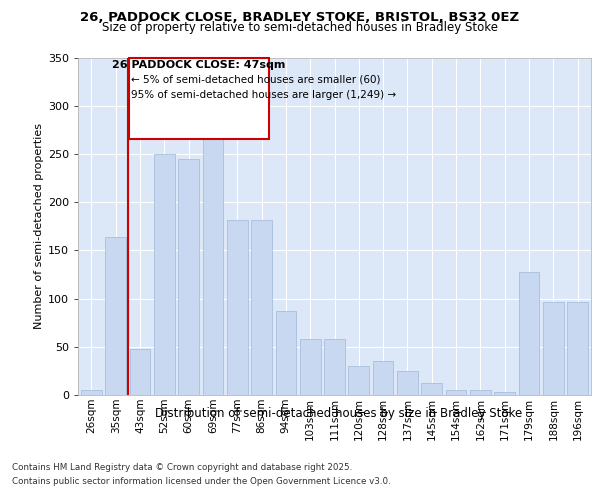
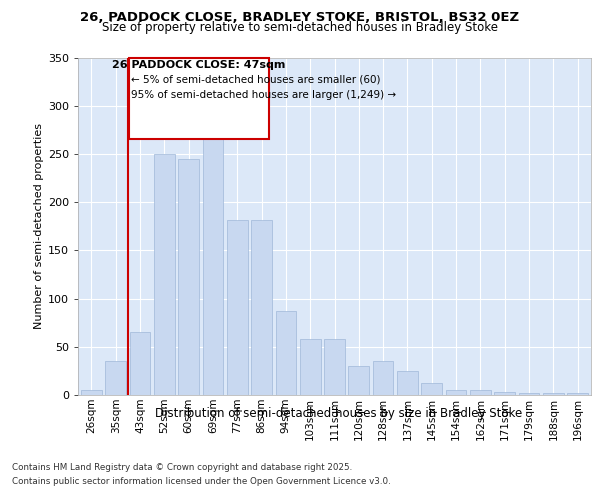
35sqm: 164 -> 35
43sqm: 48 -> 65
179sqm: 128 -> 2
188sqm: 96 -> 2
196sqm: 96 -> 2
